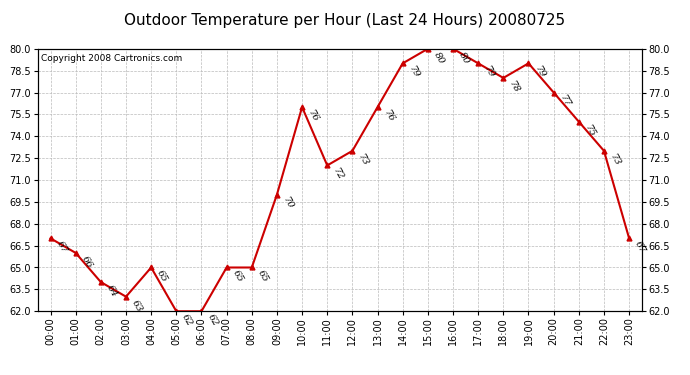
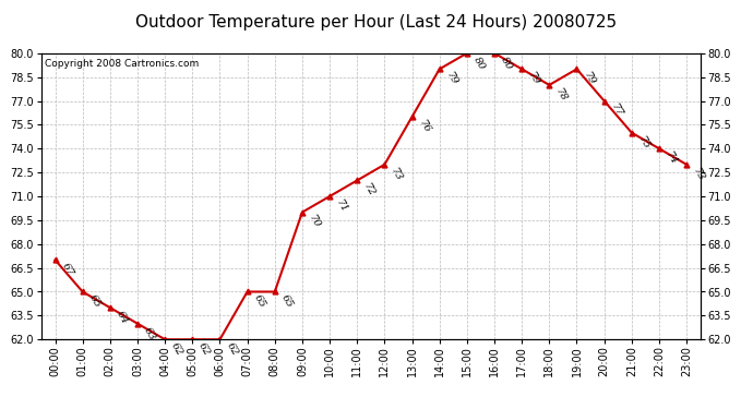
01:00: 66 -> 65
04:00: 65 -> 62
10:00: 76 -> 71
22:00: 73 -> 74
23:00: 67 -> 73
